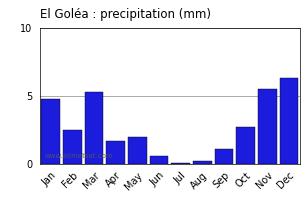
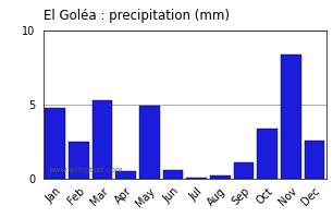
Apr: 1.7 -> 0.5
May: 2.0 -> 4.9
Oct: 2.7 -> 3.4
Nov: 5.5 -> 8.4
Dec: 6.3 -> 2.6
